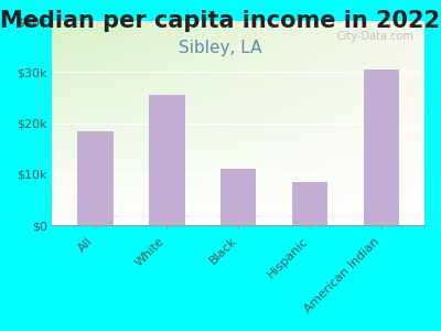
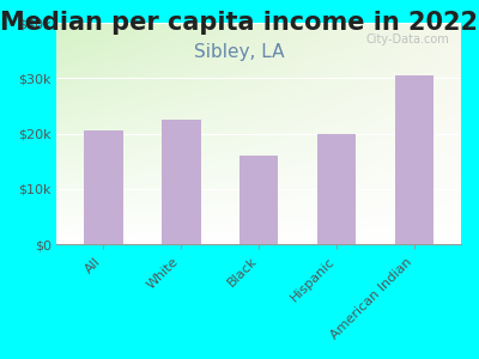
All: $18.5k -> $20.5k
White: $25.5k -> $22.5k
Black: $11.0k -> $16.0k
Hispanic: $8.5k -> $20.0k
